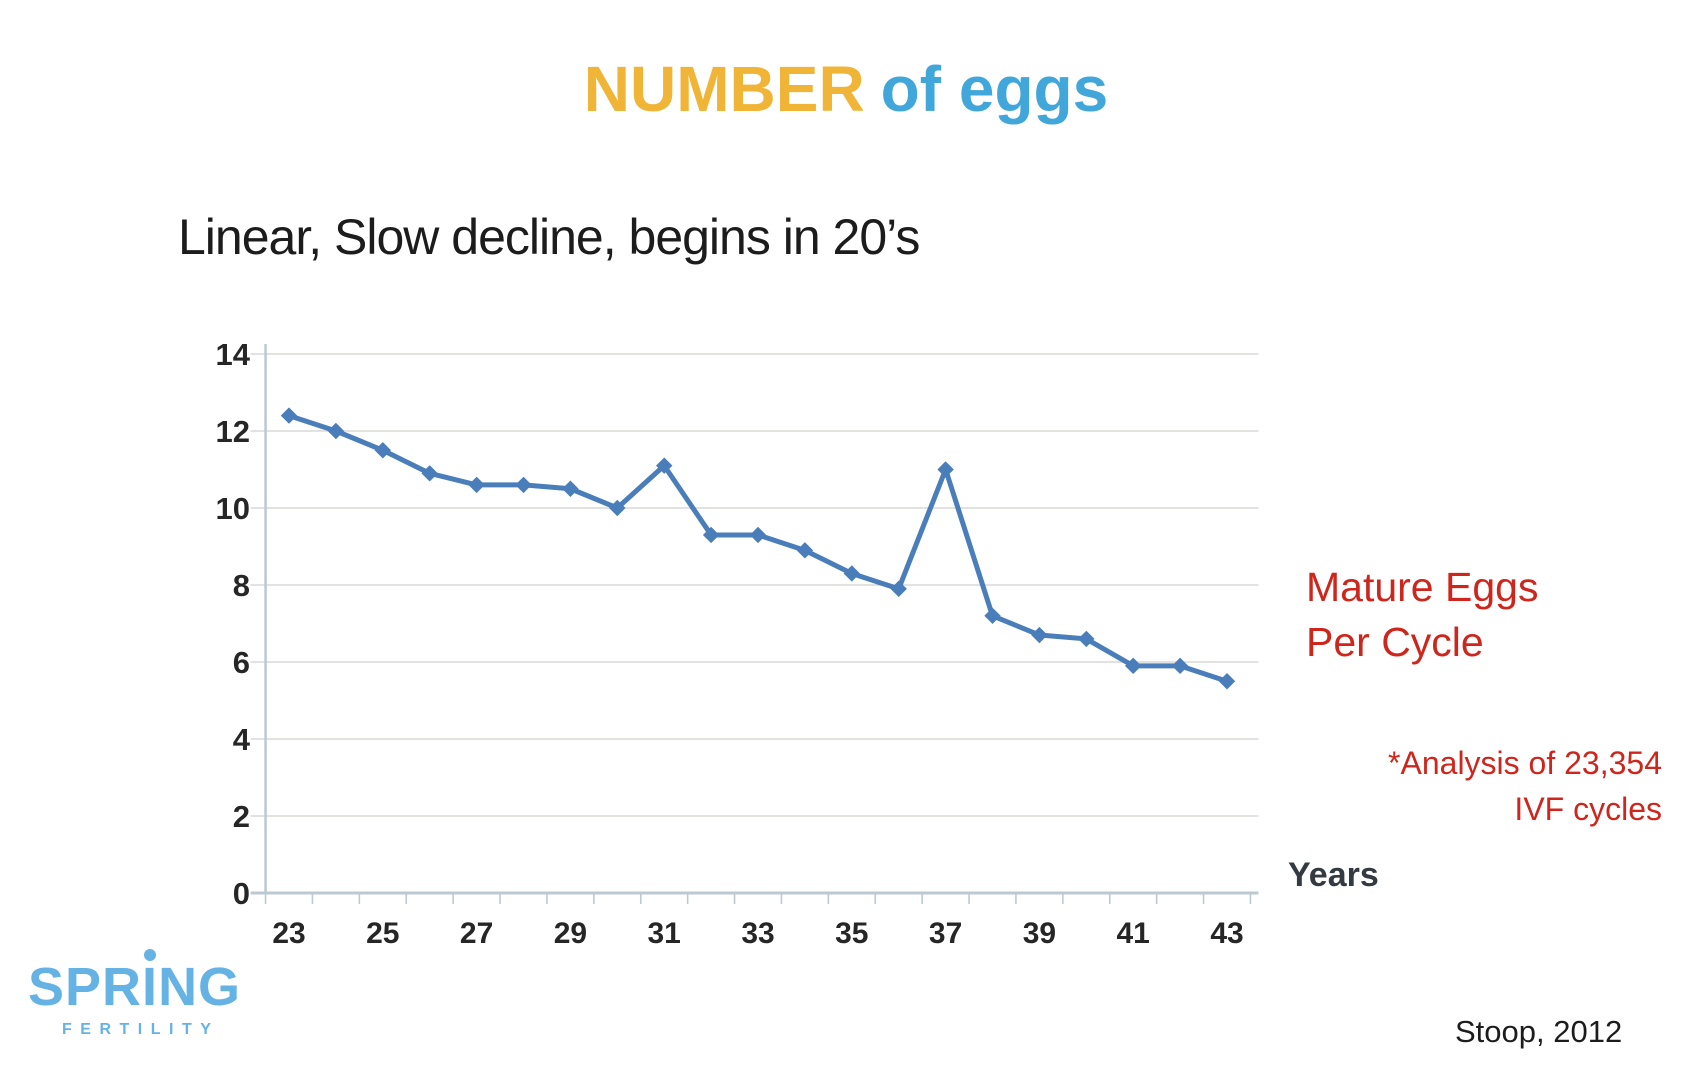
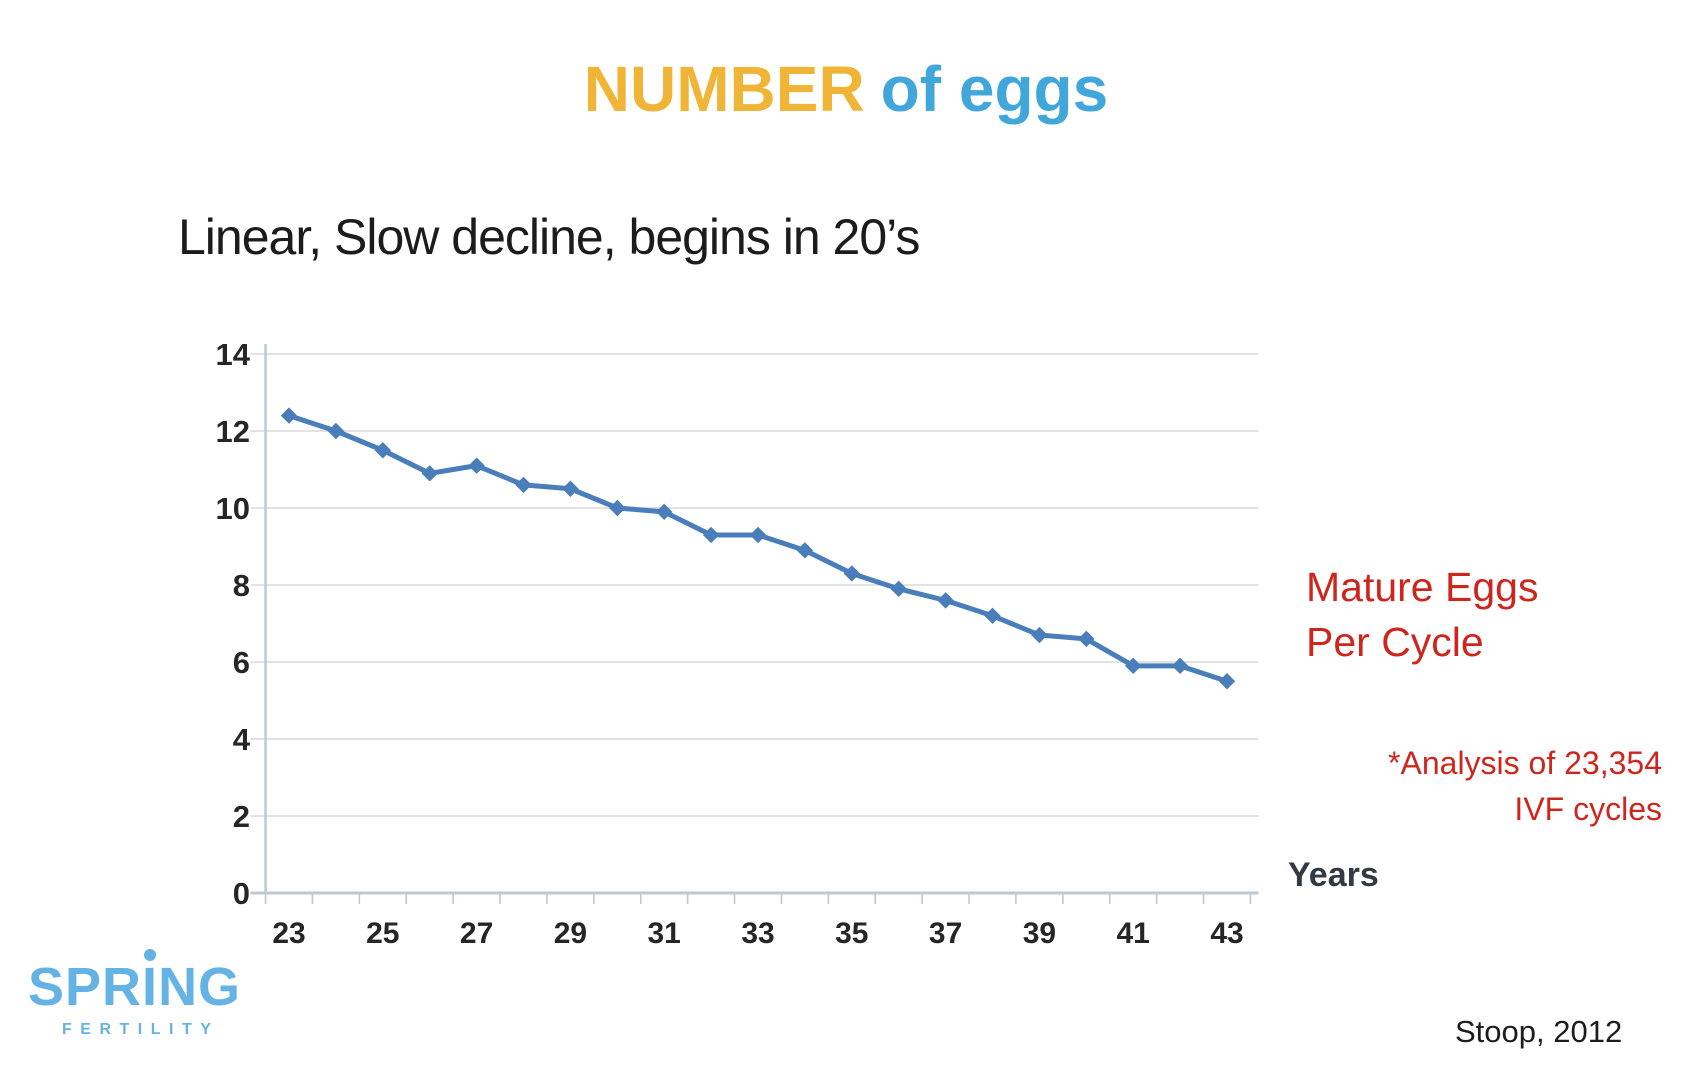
27: 10.6 -> 11.1
31: 11.1 -> 9.9
37: 11.0 -> 7.6
